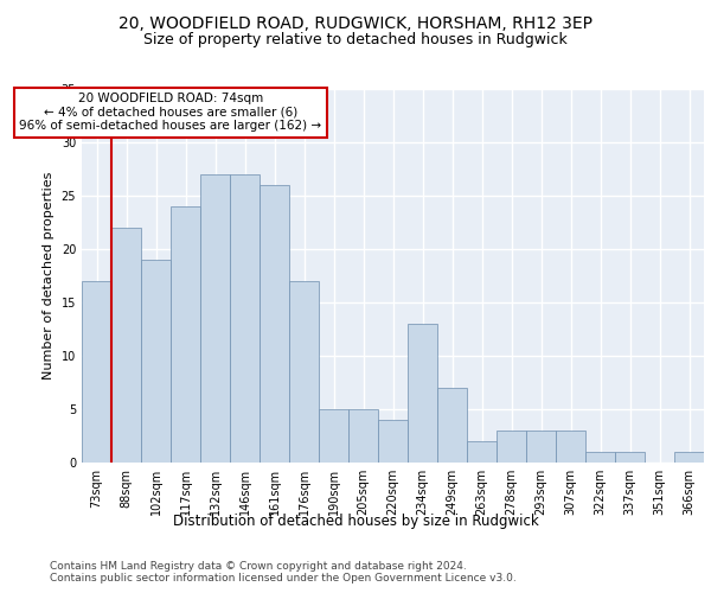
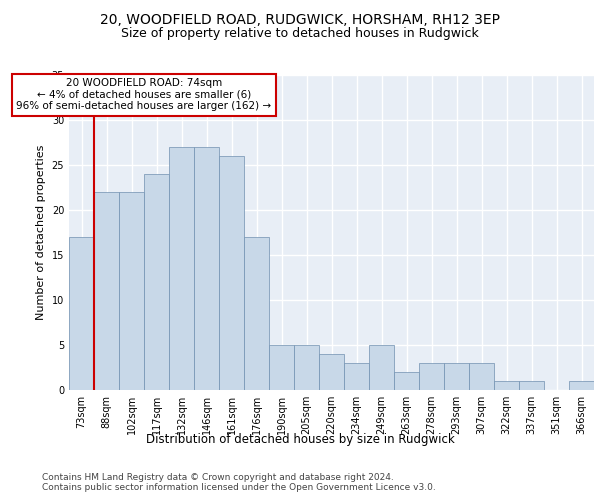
102sqm: 19 -> 22
234sqm: 13 -> 3
249sqm: 7 -> 5
